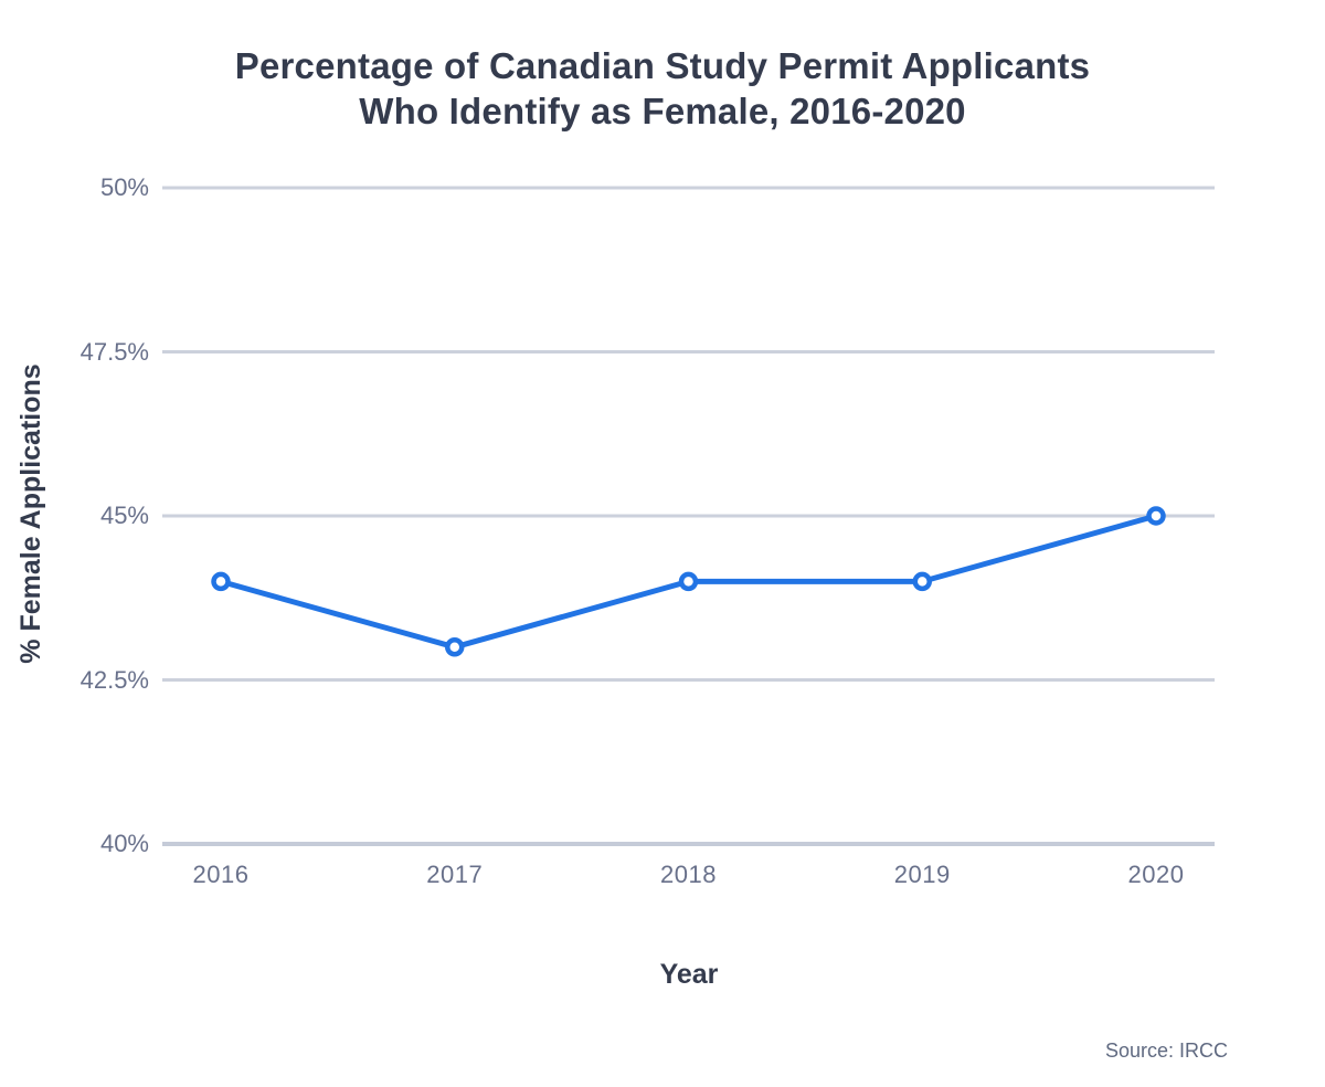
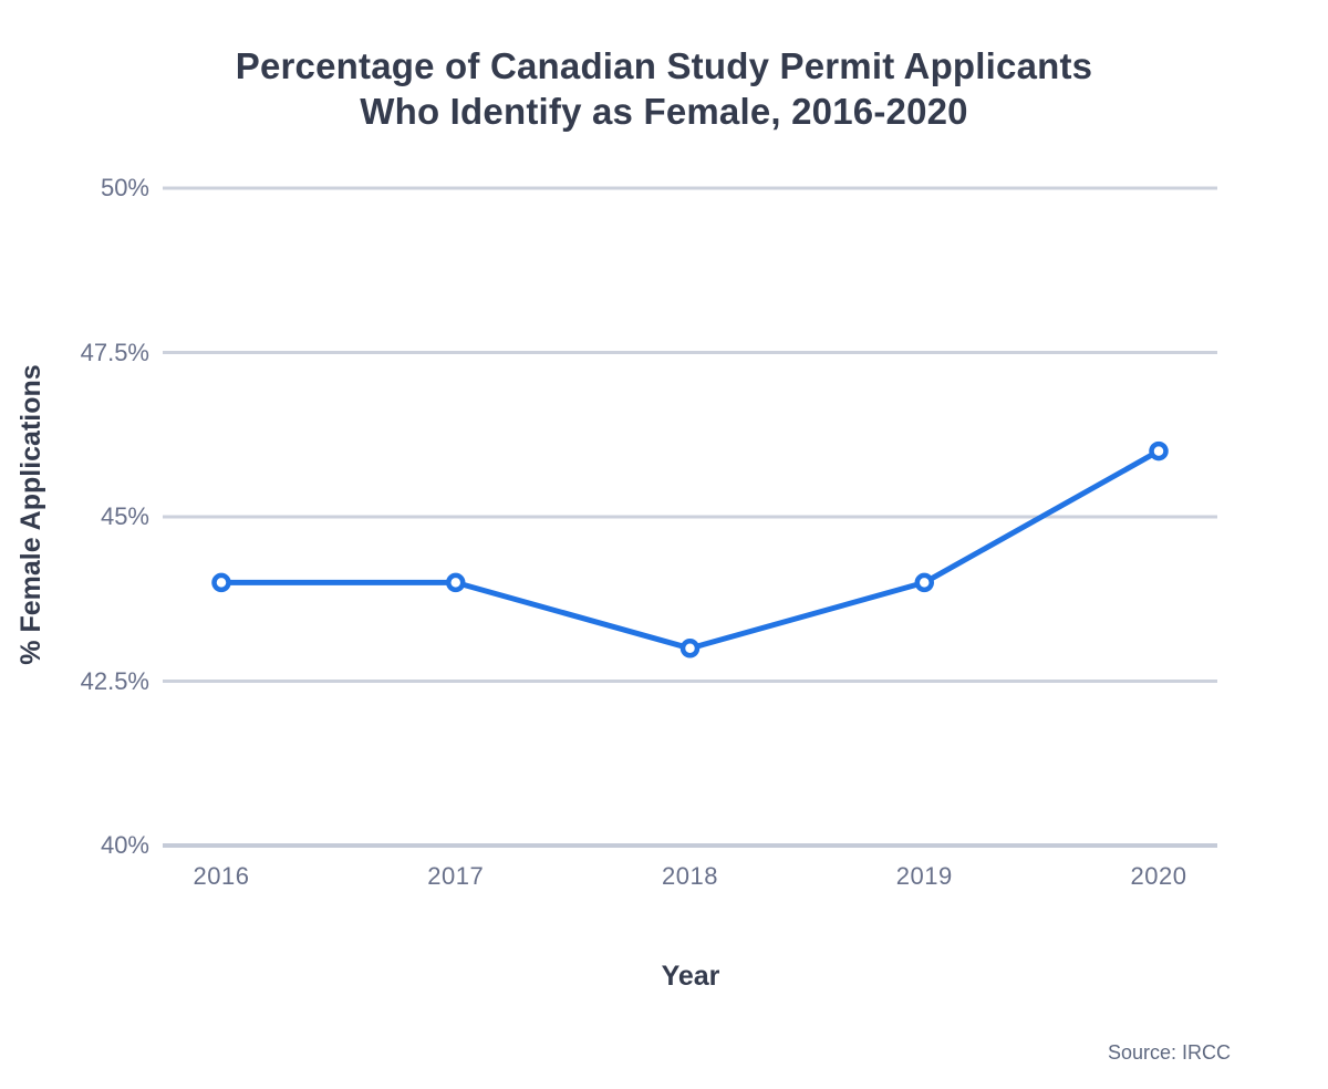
2017: 43% -> 44%
2018: 44% -> 43%
2020: 45% -> 46%
